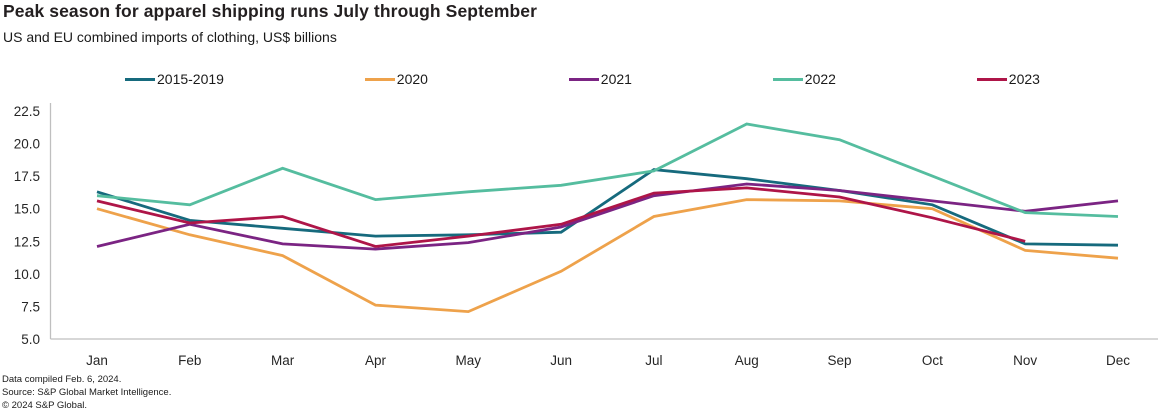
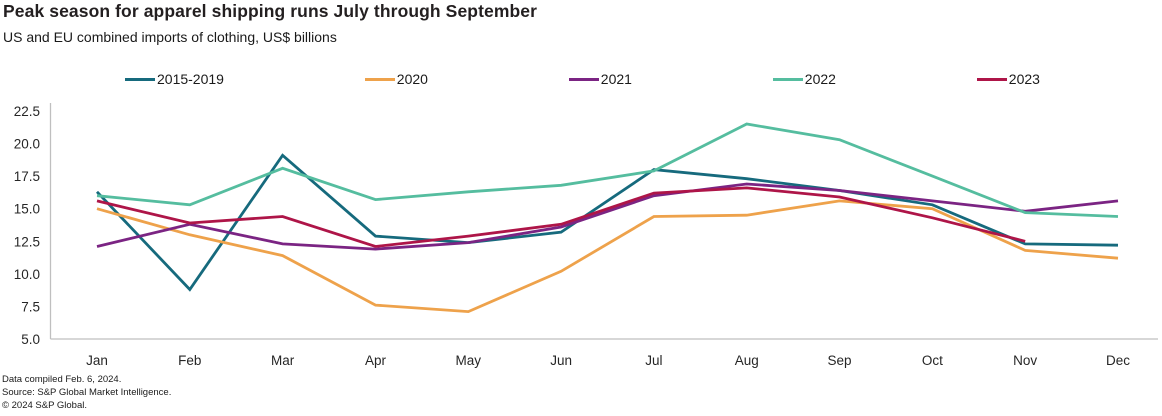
2015-2019/Feb: 14.1 -> 8.8
2015-2019/Mar: 13.5 -> 19.1
2015-2019/May: 13.0 -> 12.4
2020/Aug: 15.7 -> 14.5
